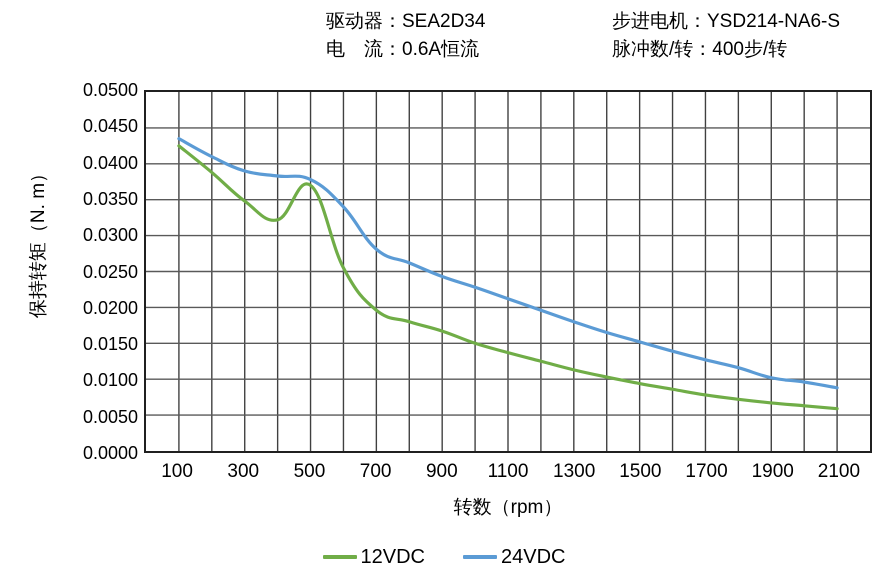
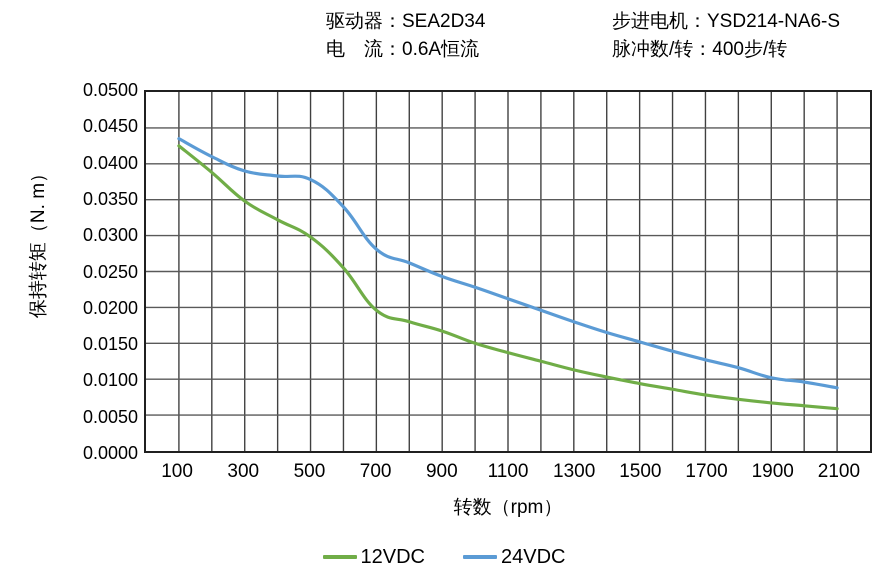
12VDC/500: 0.037 -> 0.030
